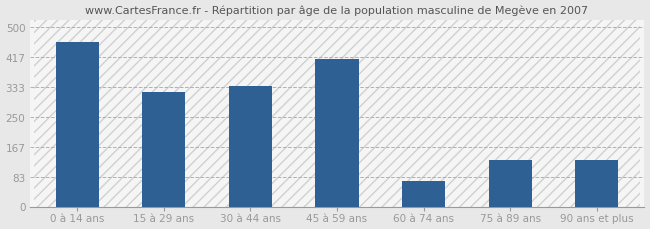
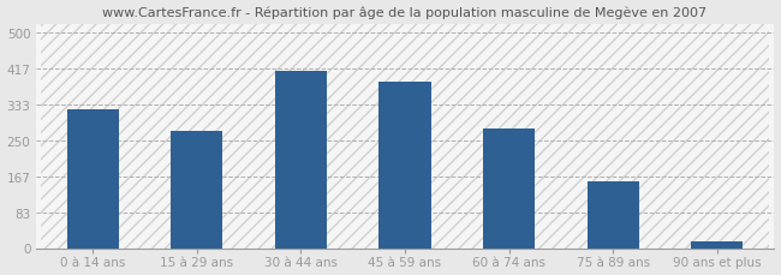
0 à 14 ans: 460 -> 322
15 à 29 ans: 320 -> 272
30 à 44 ans: 335 -> 410
45 à 59 ans: 410 -> 385
60 à 74 ans: 70 -> 278
75 à 89 ans: 130 -> 155
90 ans et plus: 130 -> 15
